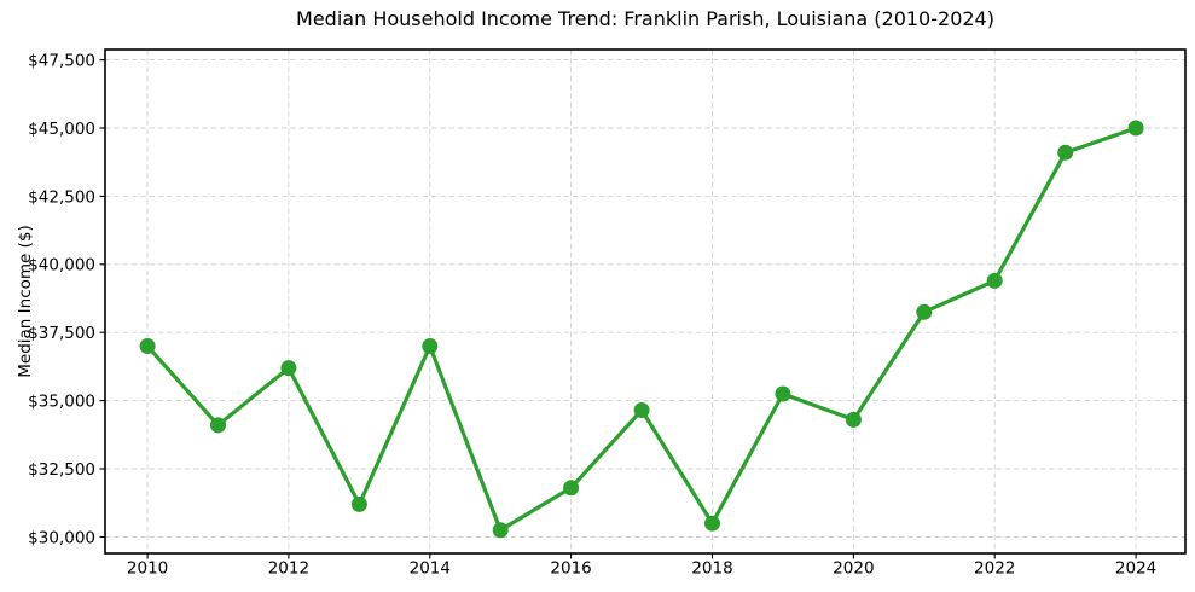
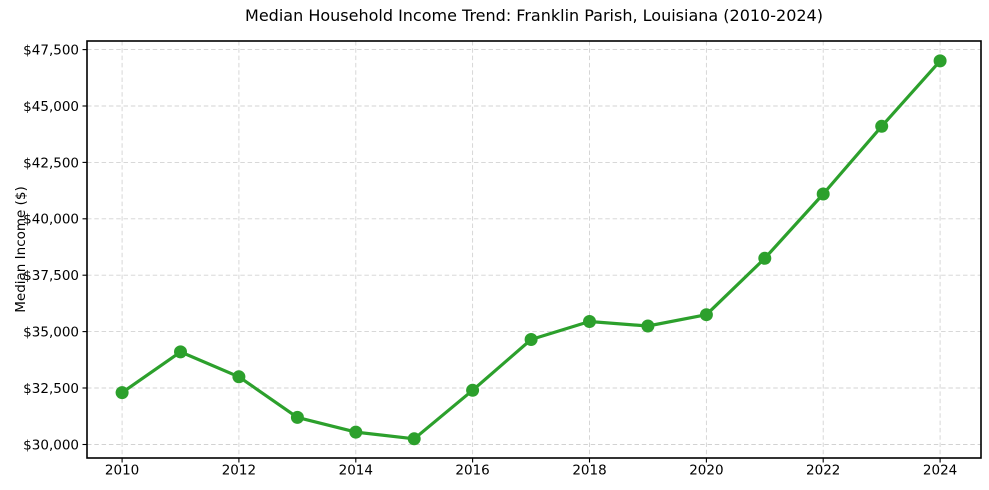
2010: $37000 -> $32300
2012: $36200 -> $33000
2014: $37000 -> $30600
2016: $31800 -> $32400
2018: $30500 -> $35400
2020: $34300 -> $35800
2022: $39400 -> $41100
2024: $45000 -> $47000
